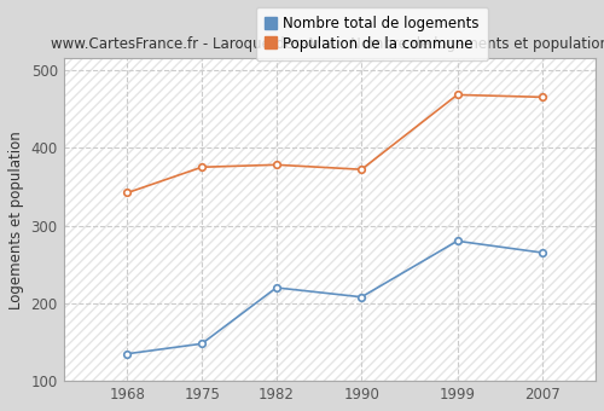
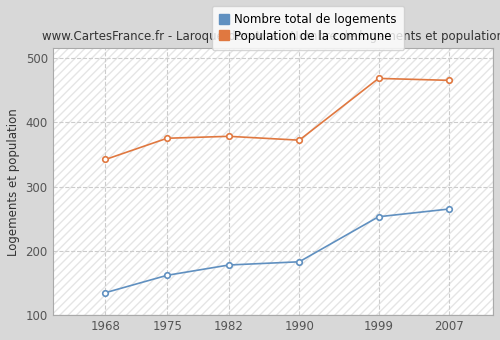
Nombre total de logements/1975: 148 -> 162
Nombre total de logements/1982: 220 -> 178
Nombre total de logements/1990: 208 -> 183
Nombre total de logements/1999: 280 -> 253
